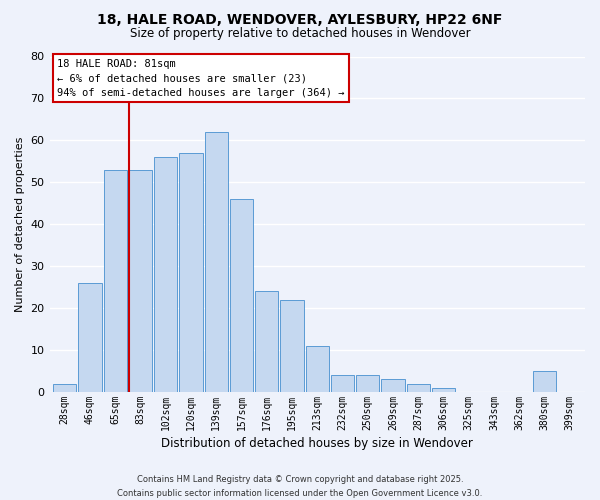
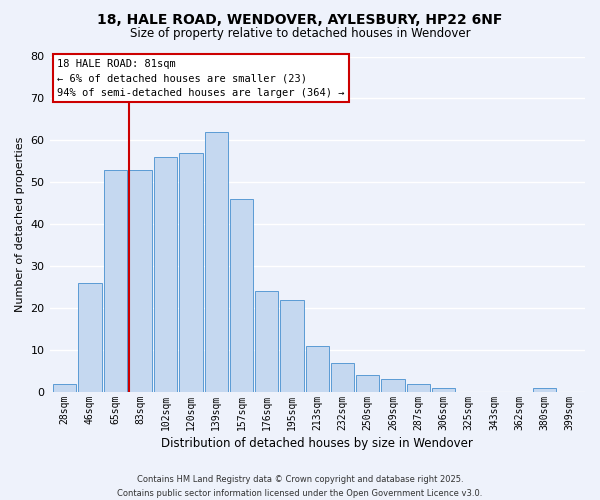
232sqm: 4 -> 7
380sqm: 5 -> 1
